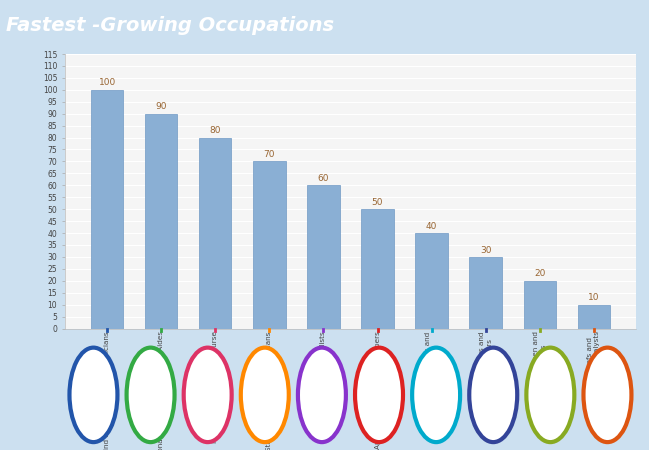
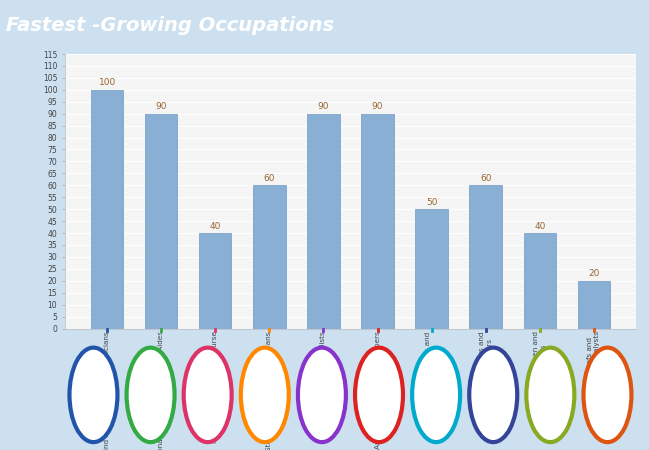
Physician Assistants and Nurse: 80 -> 40
Statisticians and Mathematicians: 70 -> 60
Media persons and Journalists: 60 -> 90
Application Software Developers: 50 -> 90
Bicycle repairers and Mechanics: 40 -> 50
Teachers and Lecturers: 30 -> 60
Sportsmen and Coaches: 20 -> 40
Chefs and food analysts: 10 -> 20
